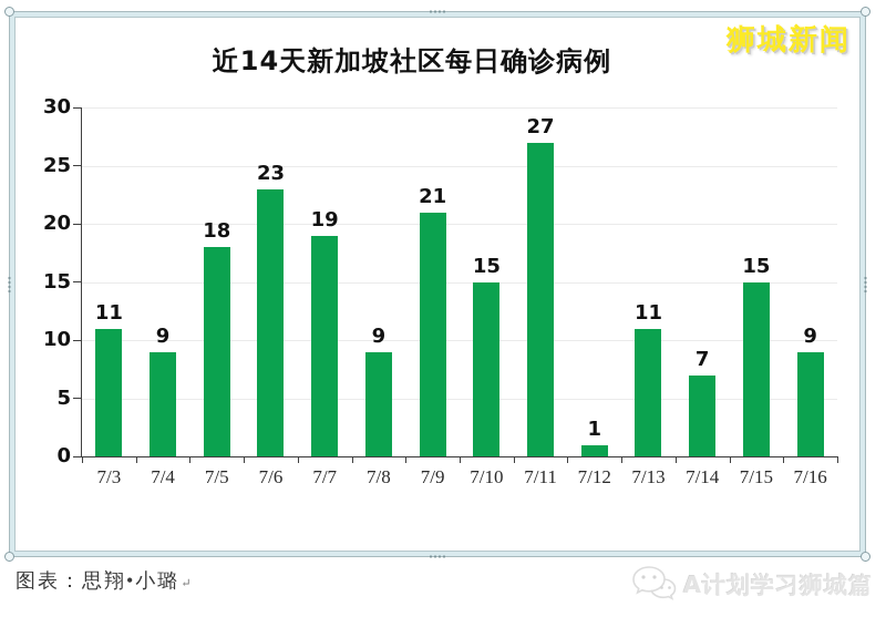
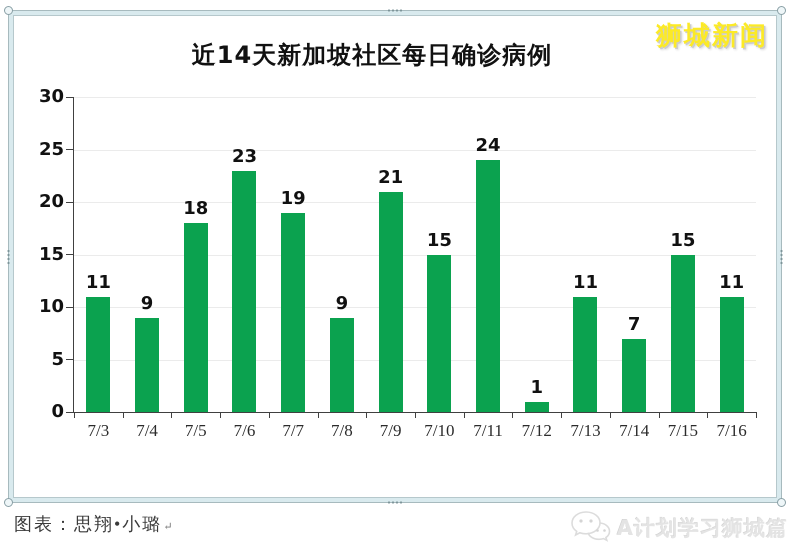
7/11: 27 -> 24
7/16: 9 -> 11
